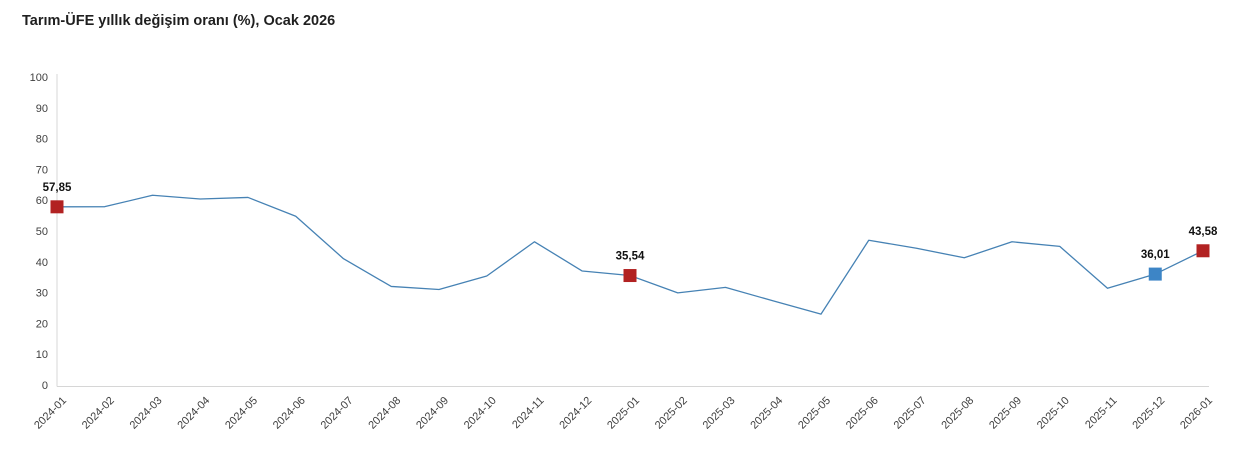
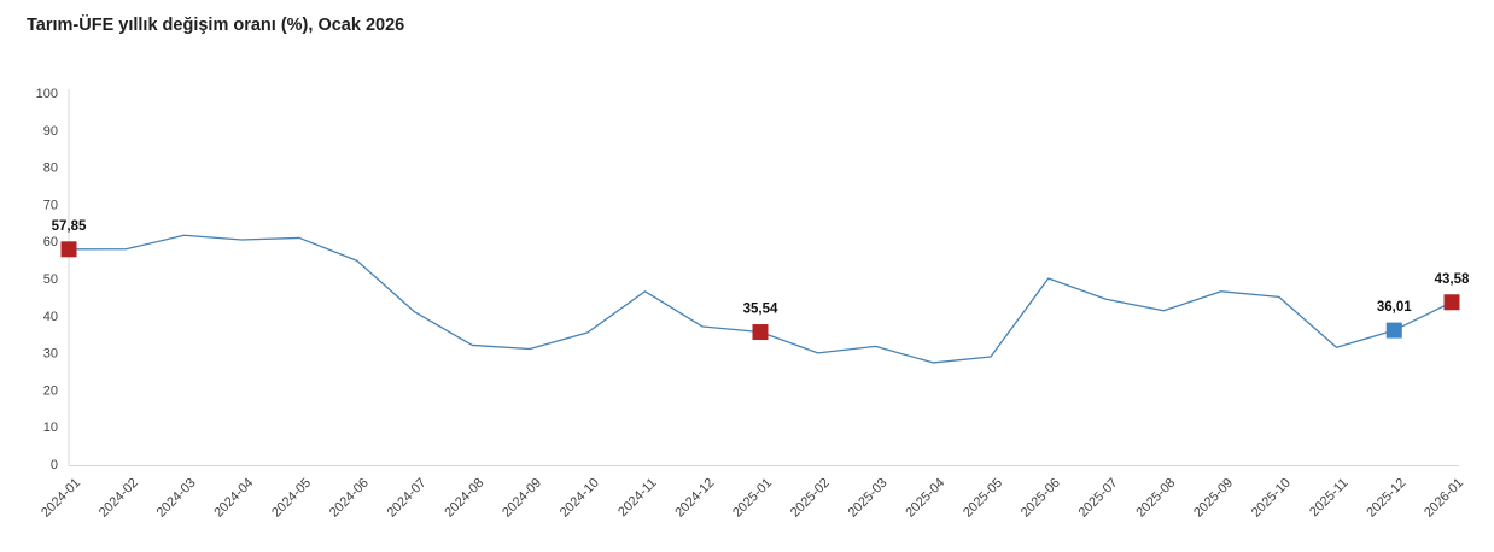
2025-05: 23 -> 29
2025-06: 47 -> 50
